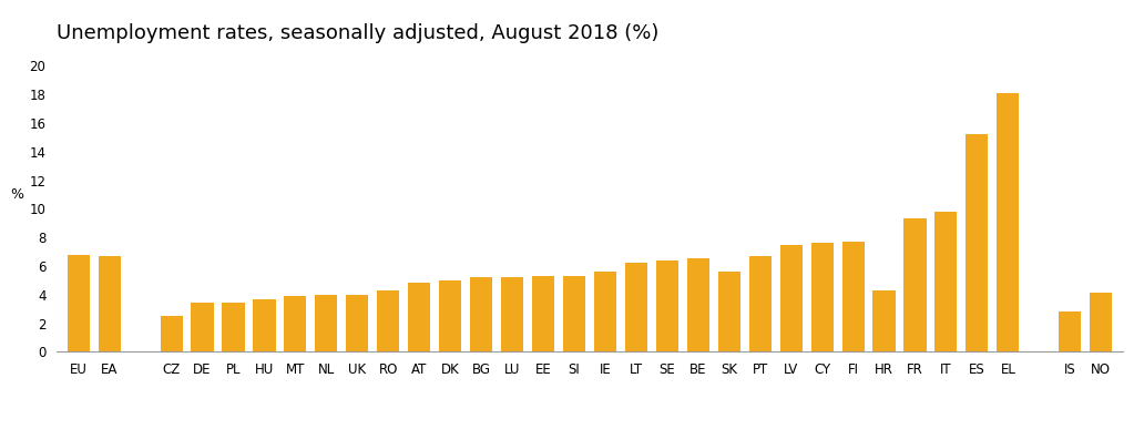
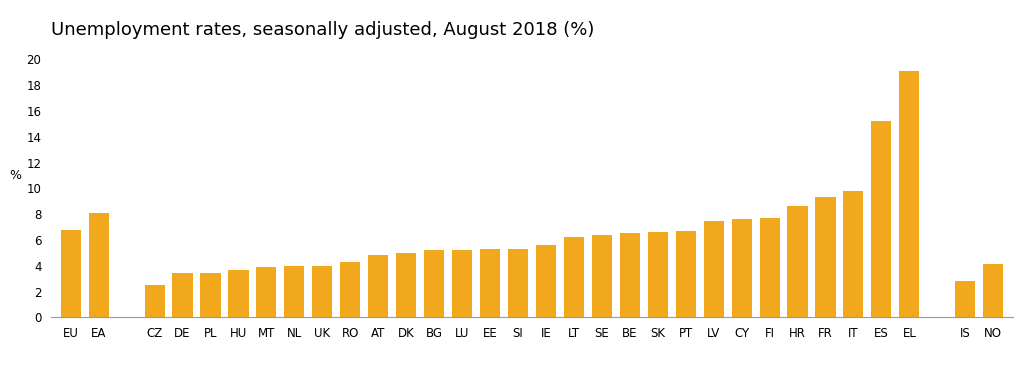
EA: 6.7 -> 8.1
SK: 5.6 -> 6.6
HR: 4.3 -> 8.6
EL: 18.1 -> 19.1
